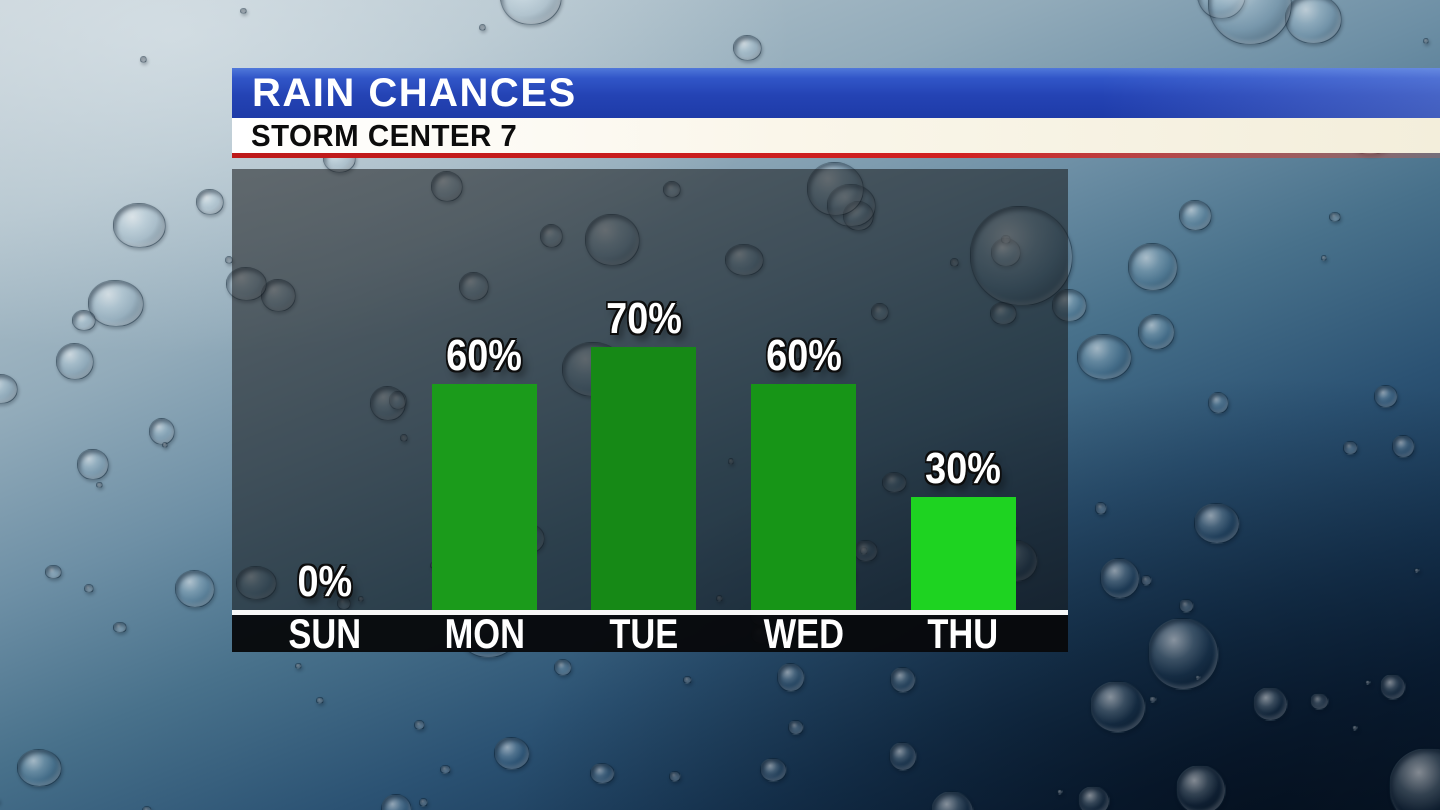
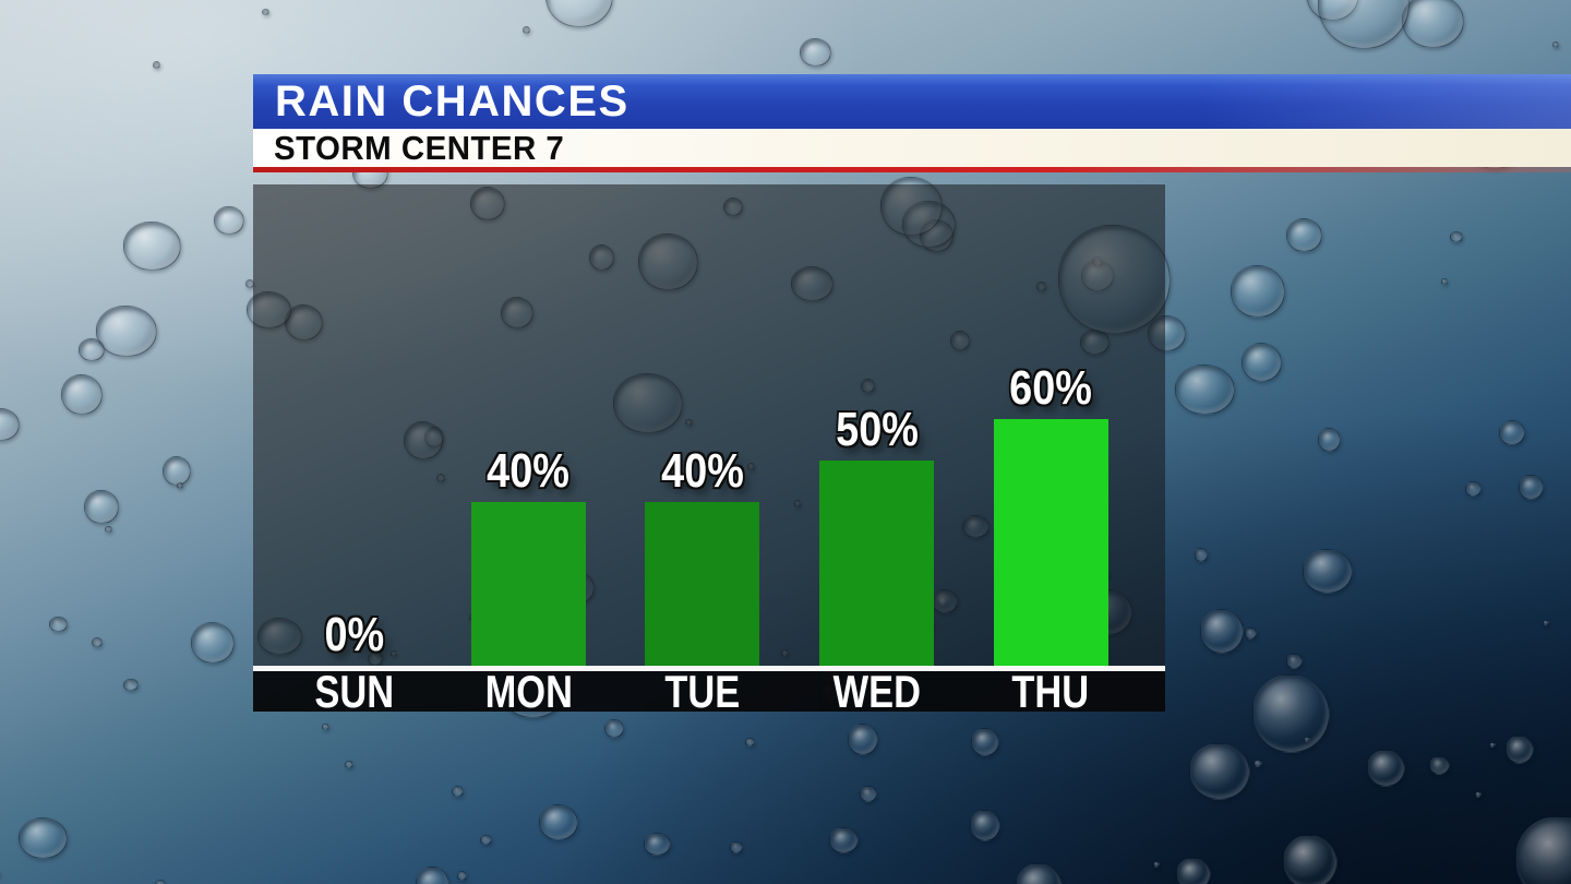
MON: 60% -> 40%
TUE: 70% -> 40%
WED: 60% -> 50%
THU: 30% -> 60%
